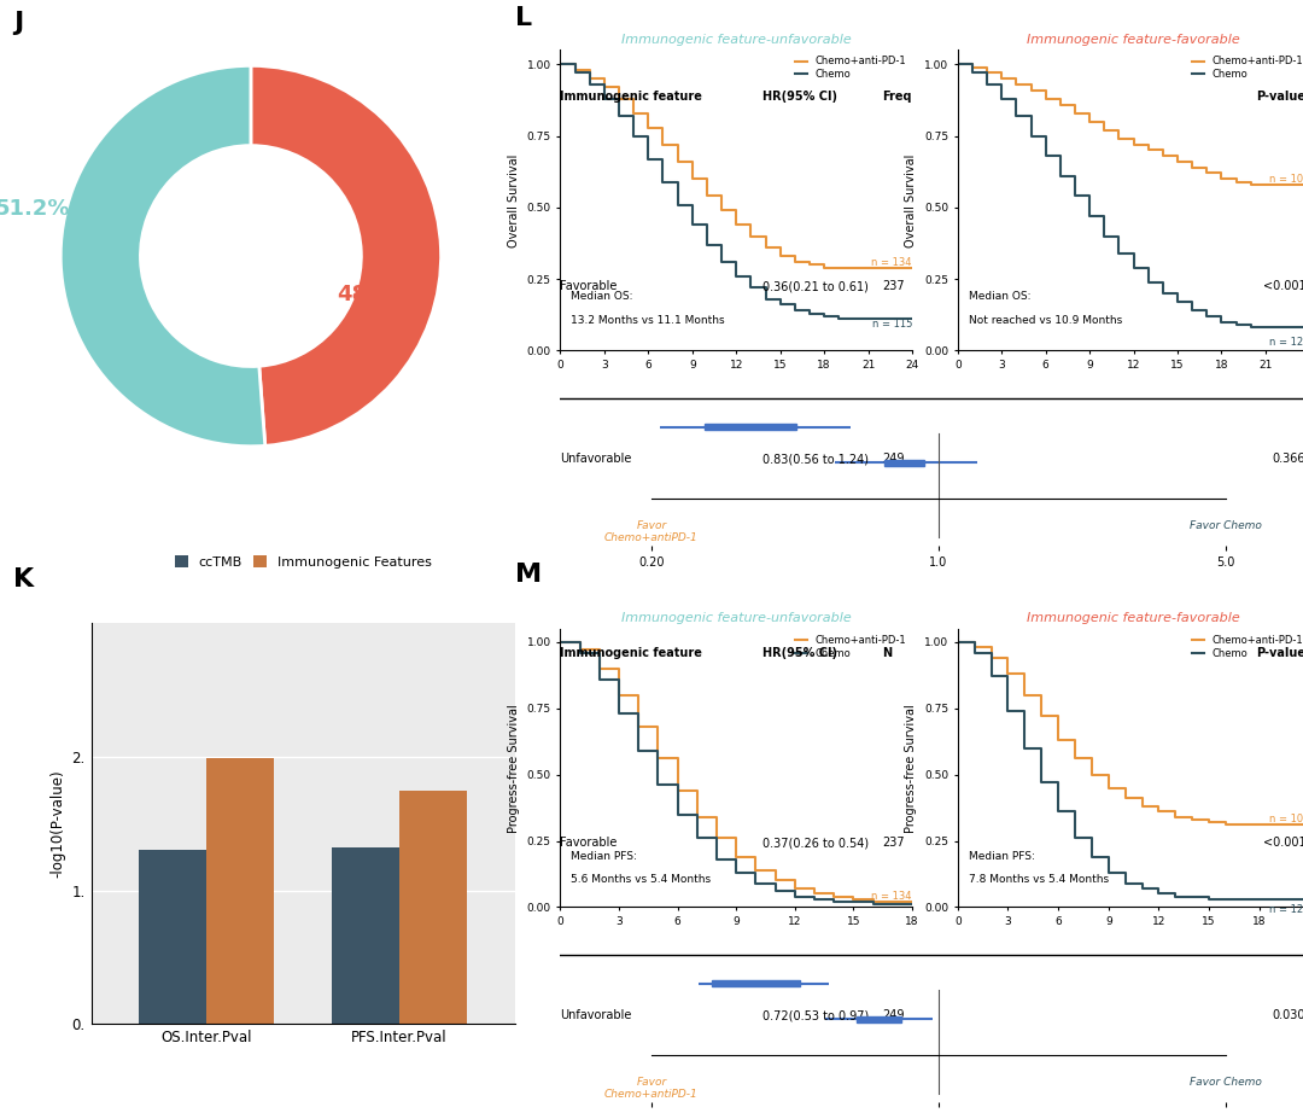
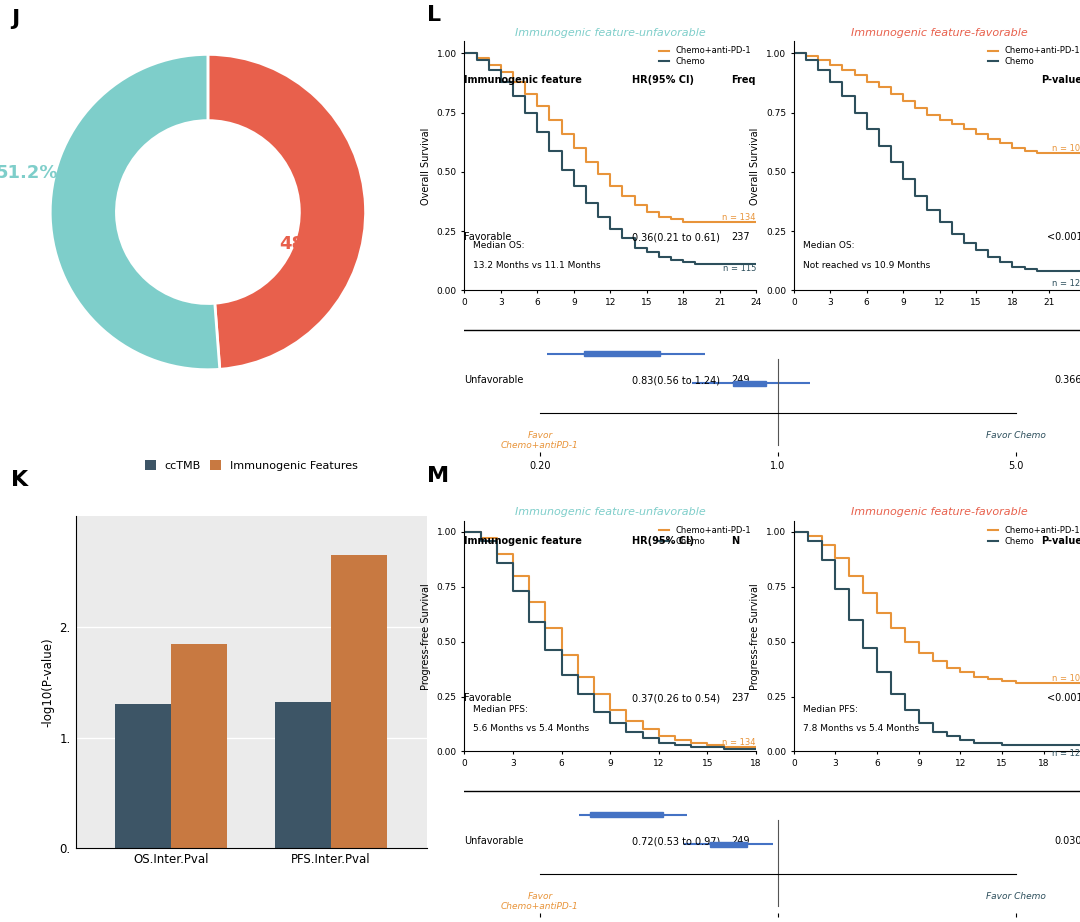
Immunogenic Features/OS.Inter.Pval: 1.99. -> 1.85.
Immunogenic Features/PFS.Inter.Pval: 1.75. -> 2.65.
